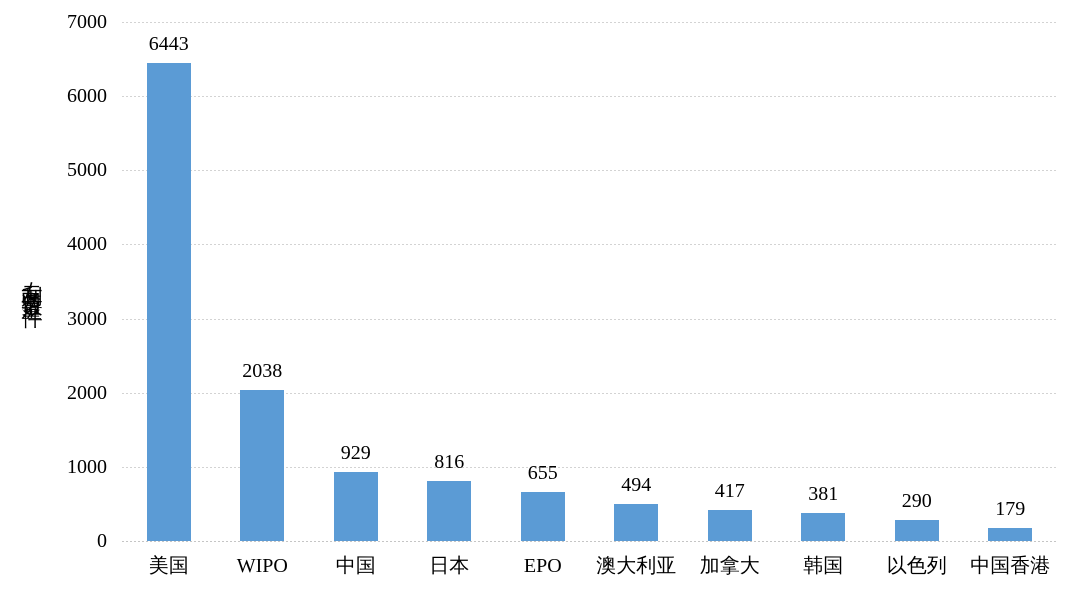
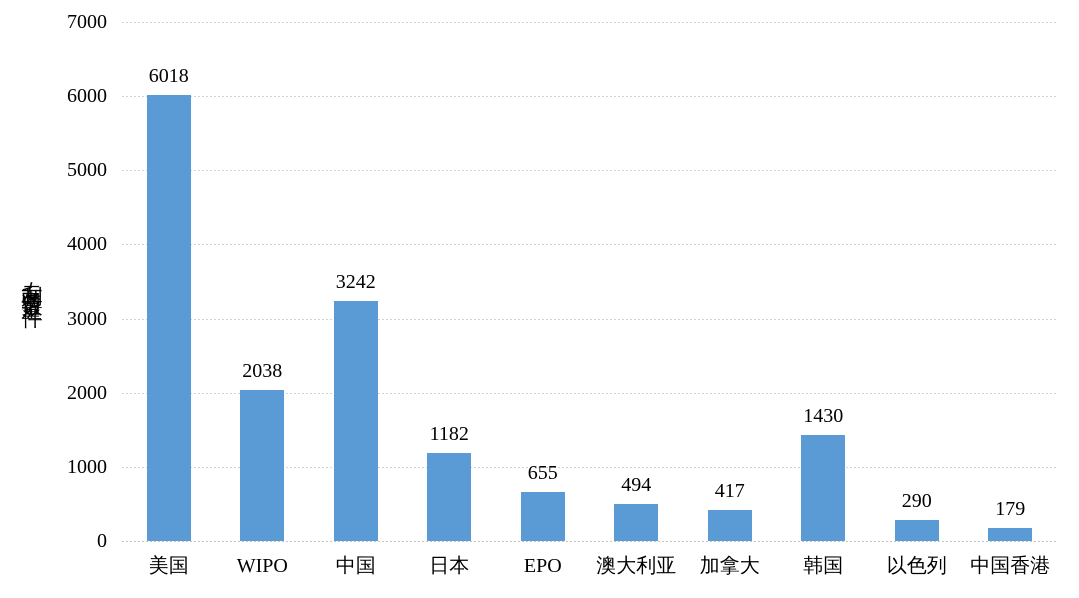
美国: 6443 -> 6018
中国: 929 -> 3242
日本: 816 -> 1182
韩国: 381 -> 1430
